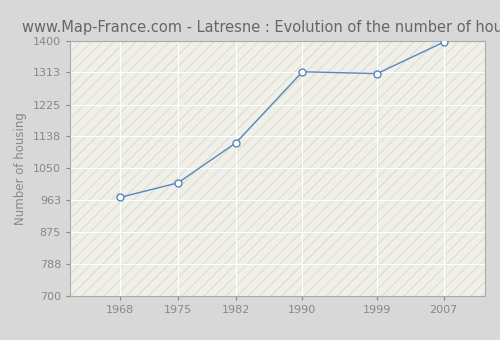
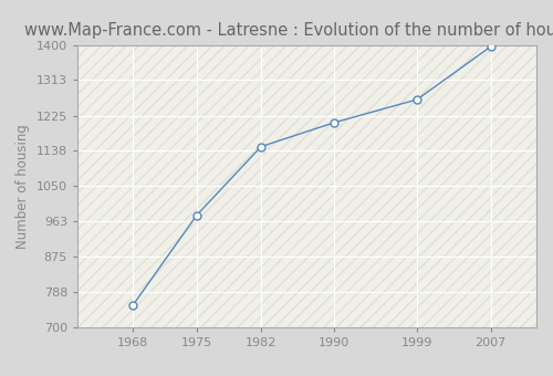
1968: 970 -> 753
1975: 1010 -> 978
1982: 1120 -> 1148
1990: 1315 -> 1208
1999: 1310 -> 1265
